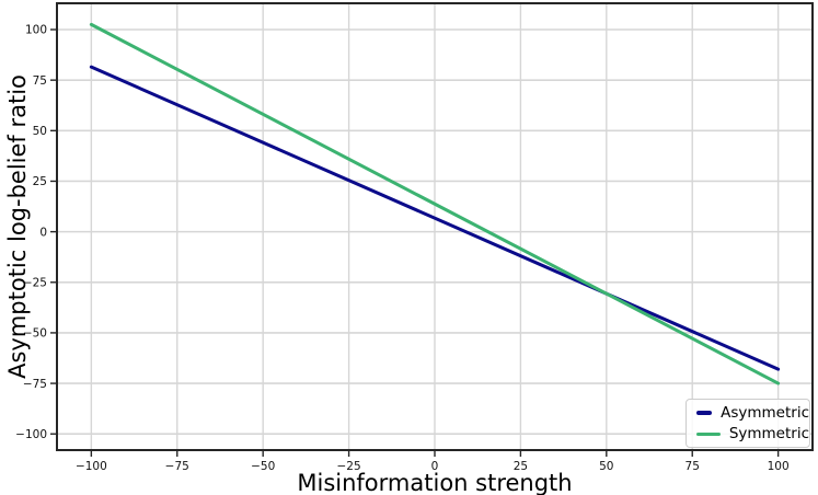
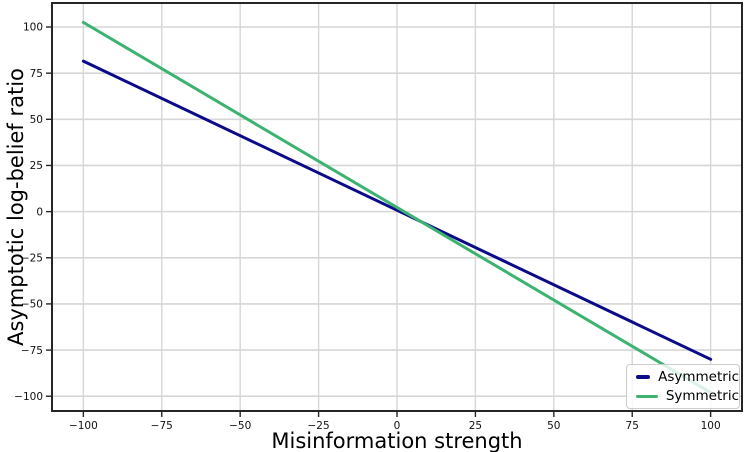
Asymmetric/100: -68 -> -80
Symmetric/100: -75 -> -98
